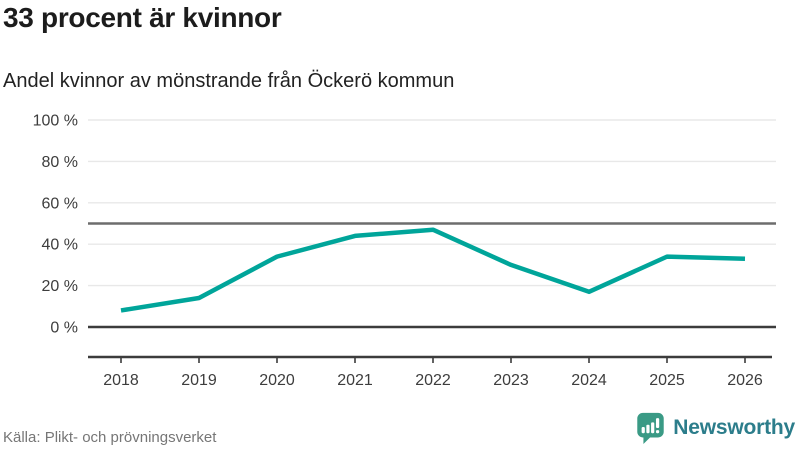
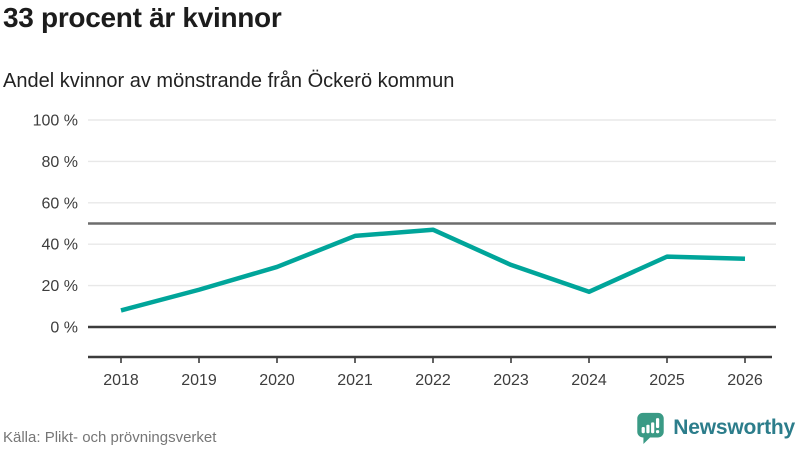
2019: 14% -> 18%
2020: 34% -> 29%
